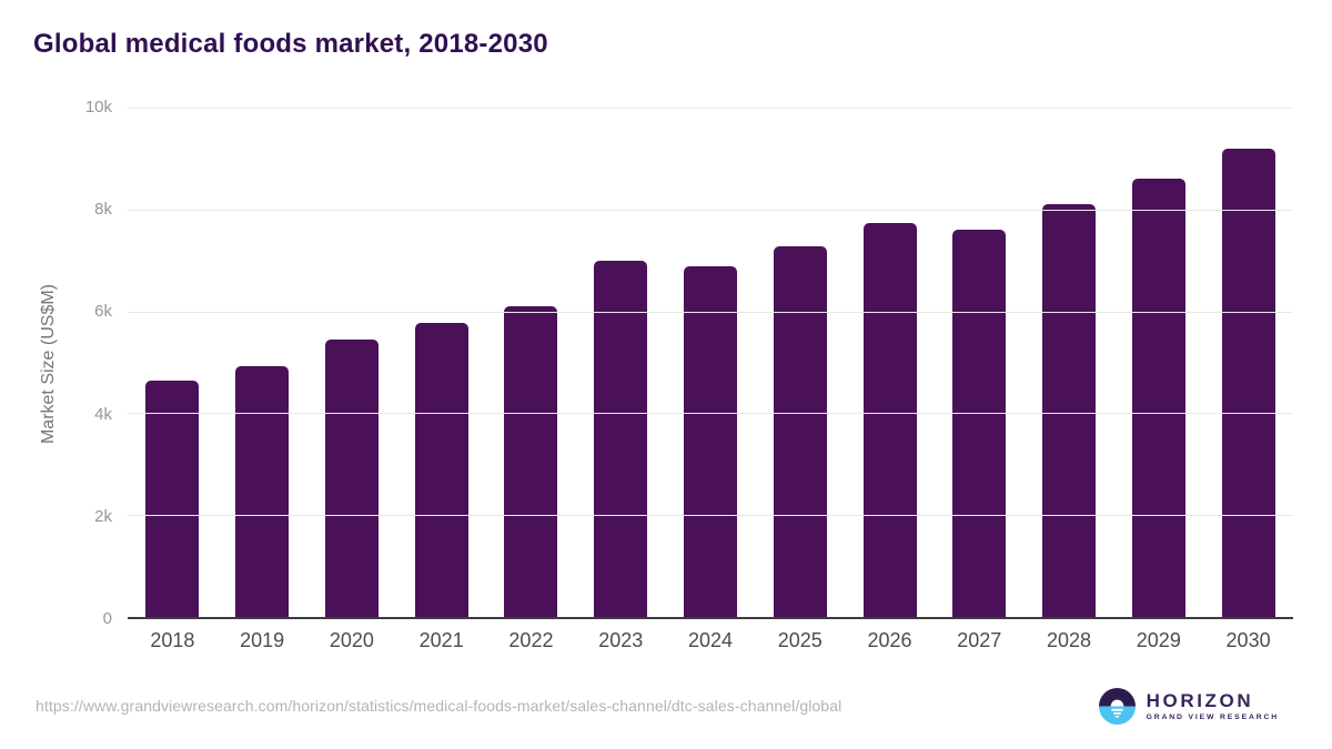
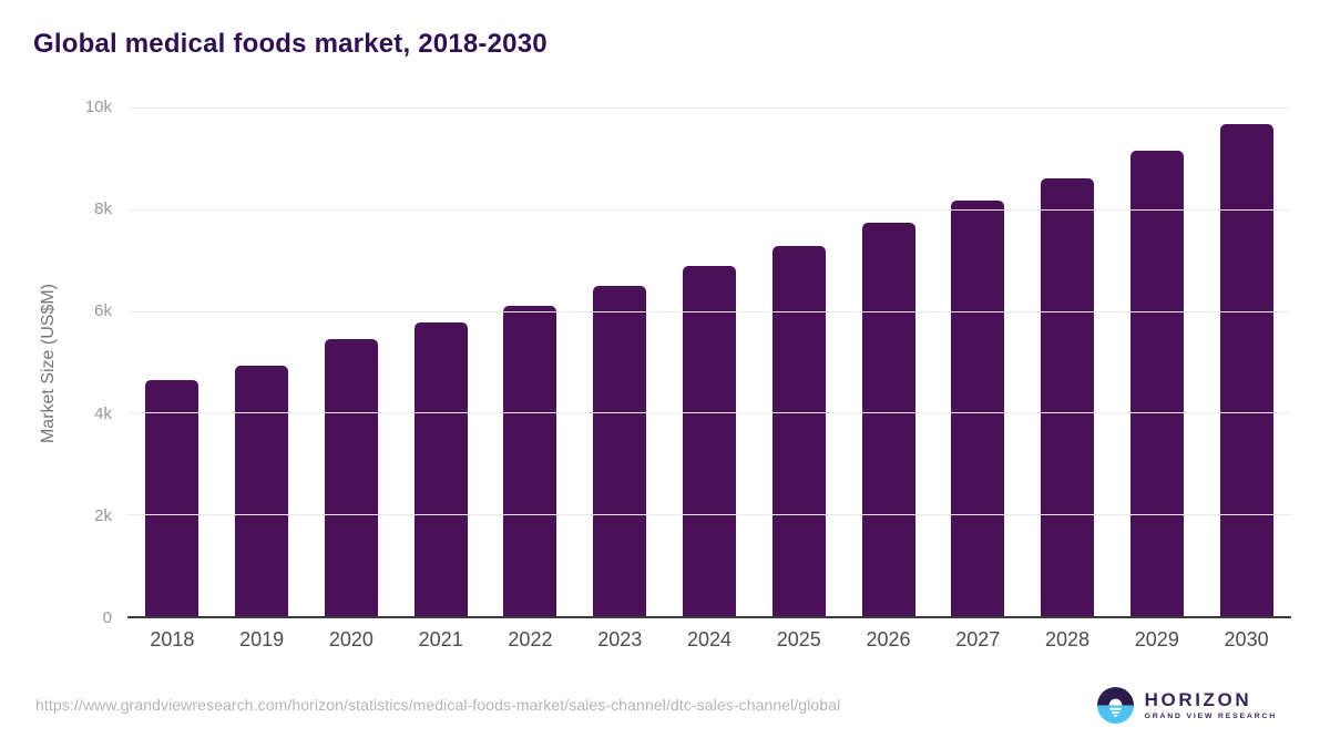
2023: 7.0k -> 6.5k
2027: 7.6k -> 8.2k
2028: 8.1k -> 8.6k
2029: 8.6k -> 9.2k
2030: 9.2k -> 9.7k
